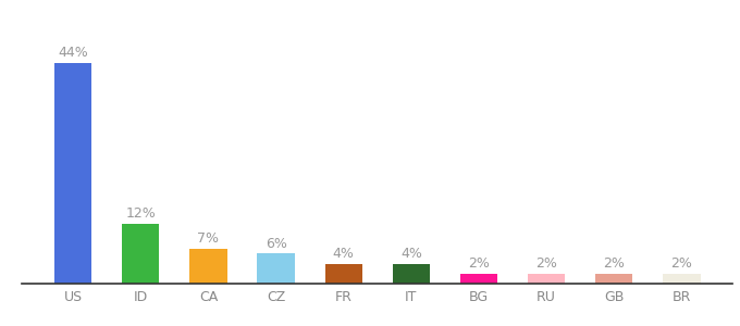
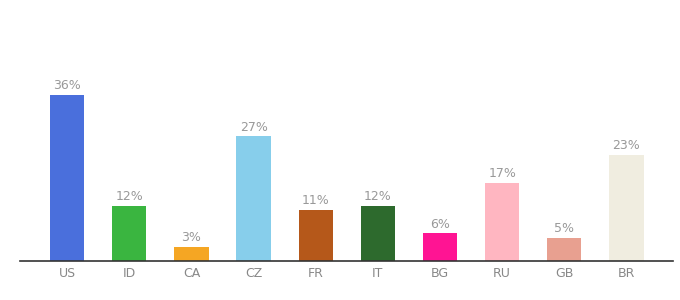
US: 44% -> 36%
CA: 7% -> 3%
CZ: 6% -> 27%
FR: 4% -> 11%
IT: 4% -> 12%
BG: 2% -> 6%
RU: 2% -> 17%
GB: 2% -> 5%
BR: 2% -> 23%
